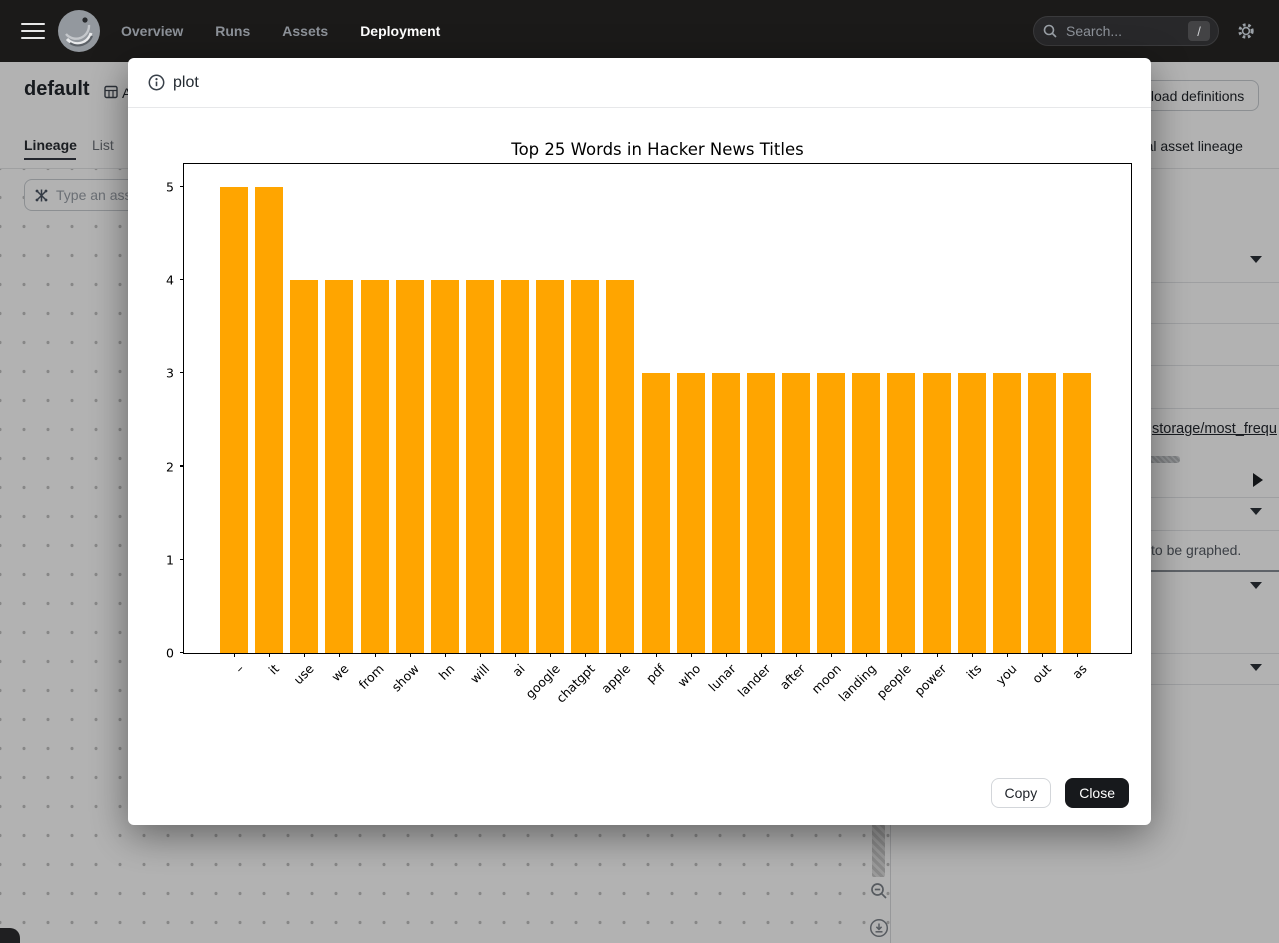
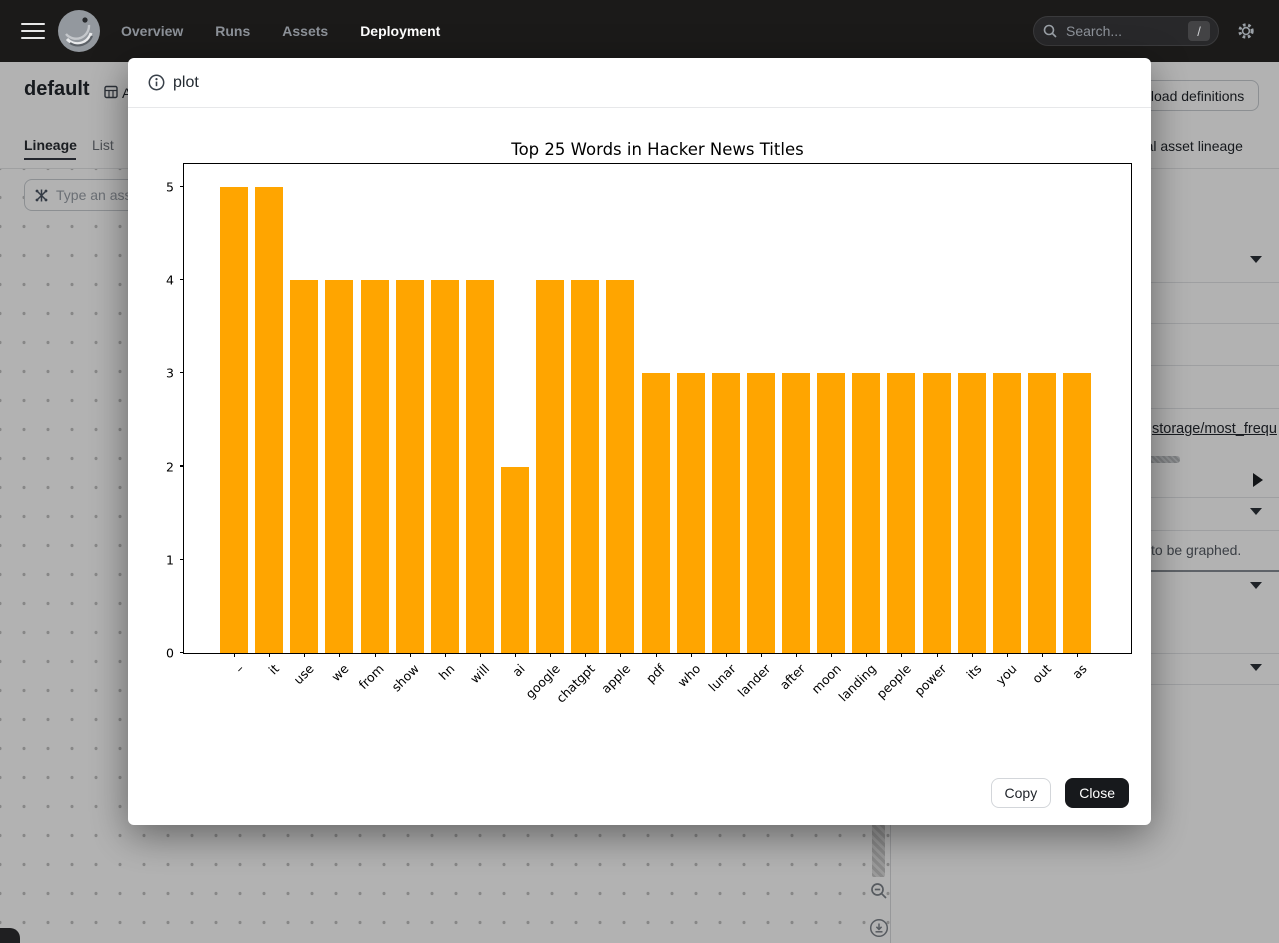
ai: 4 -> 2
